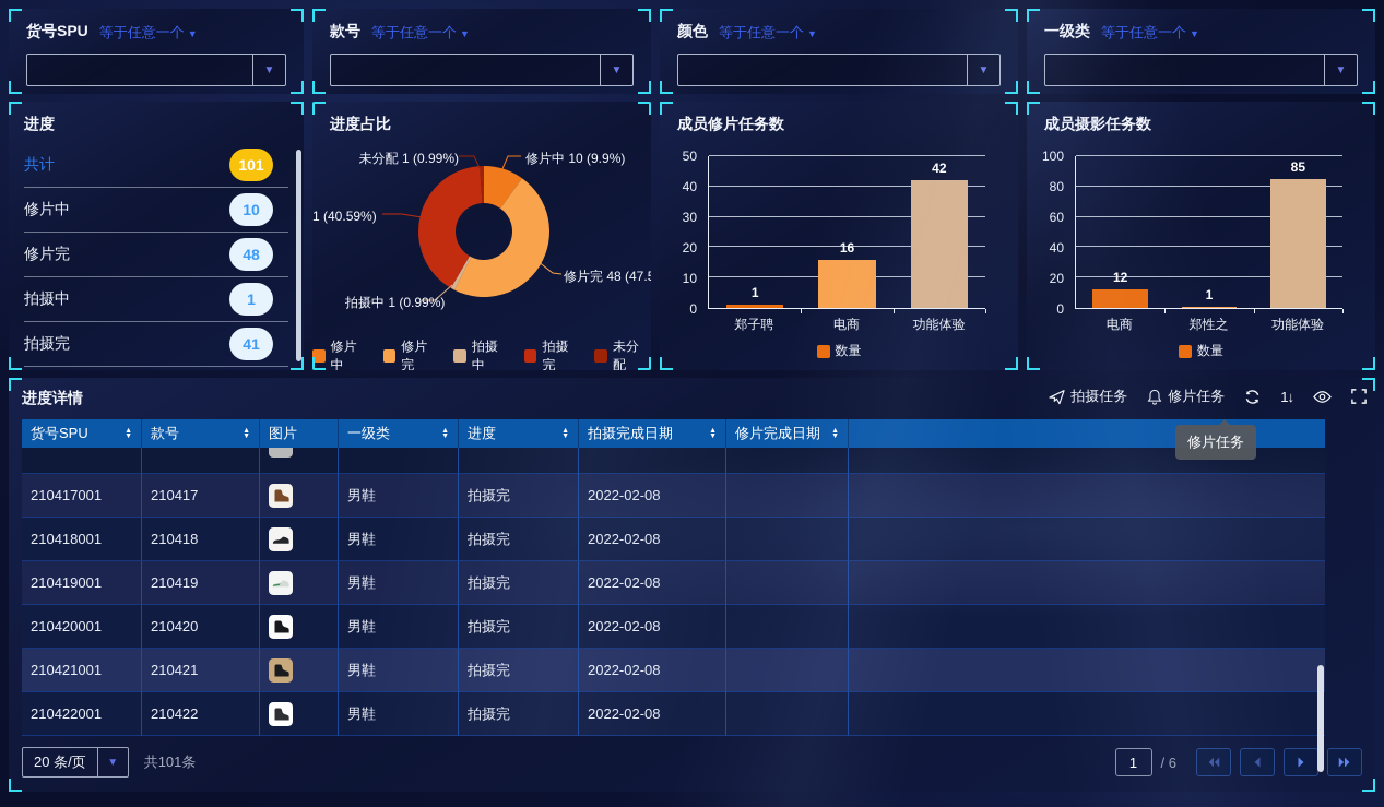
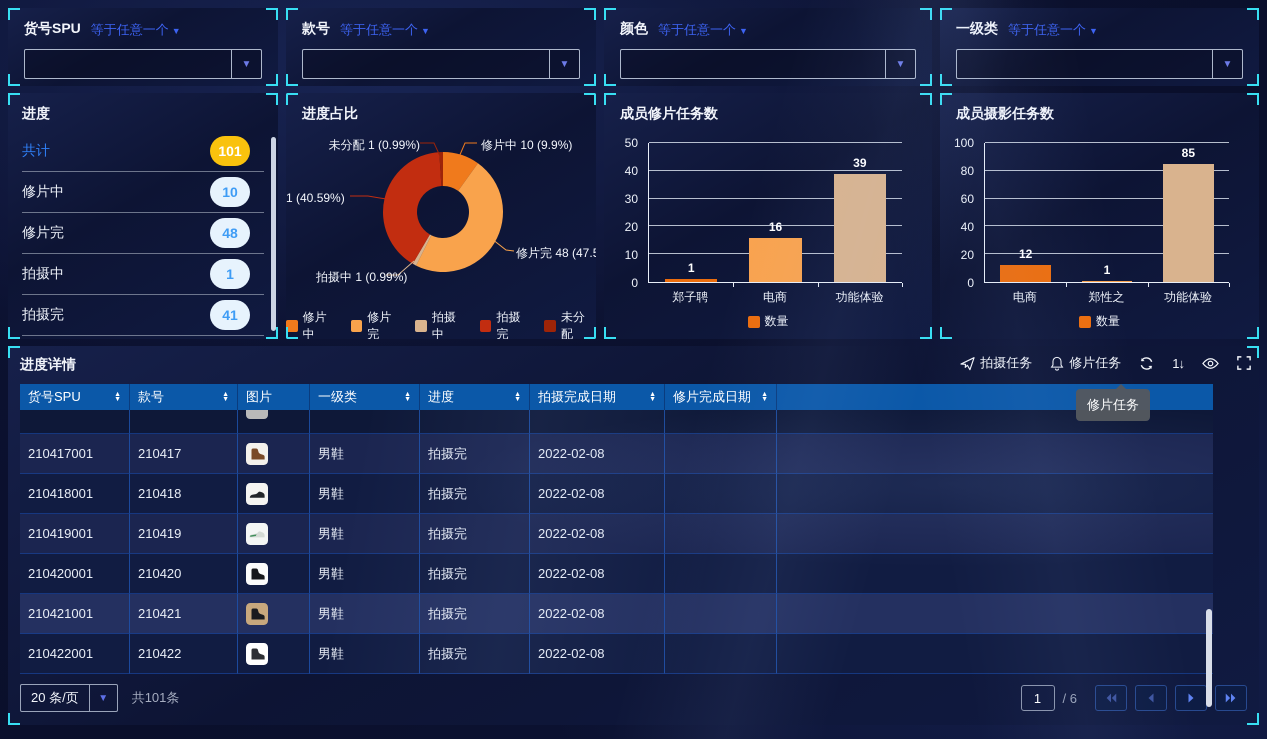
成员修片任务数/功能体验: 42 -> 39
